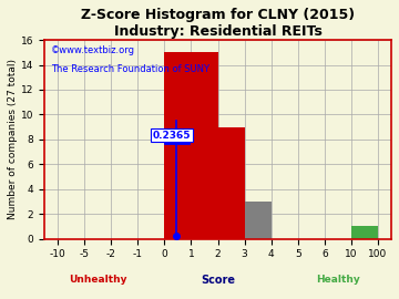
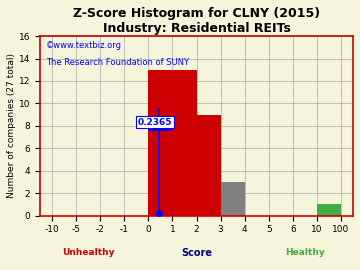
1: 15 -> 13
